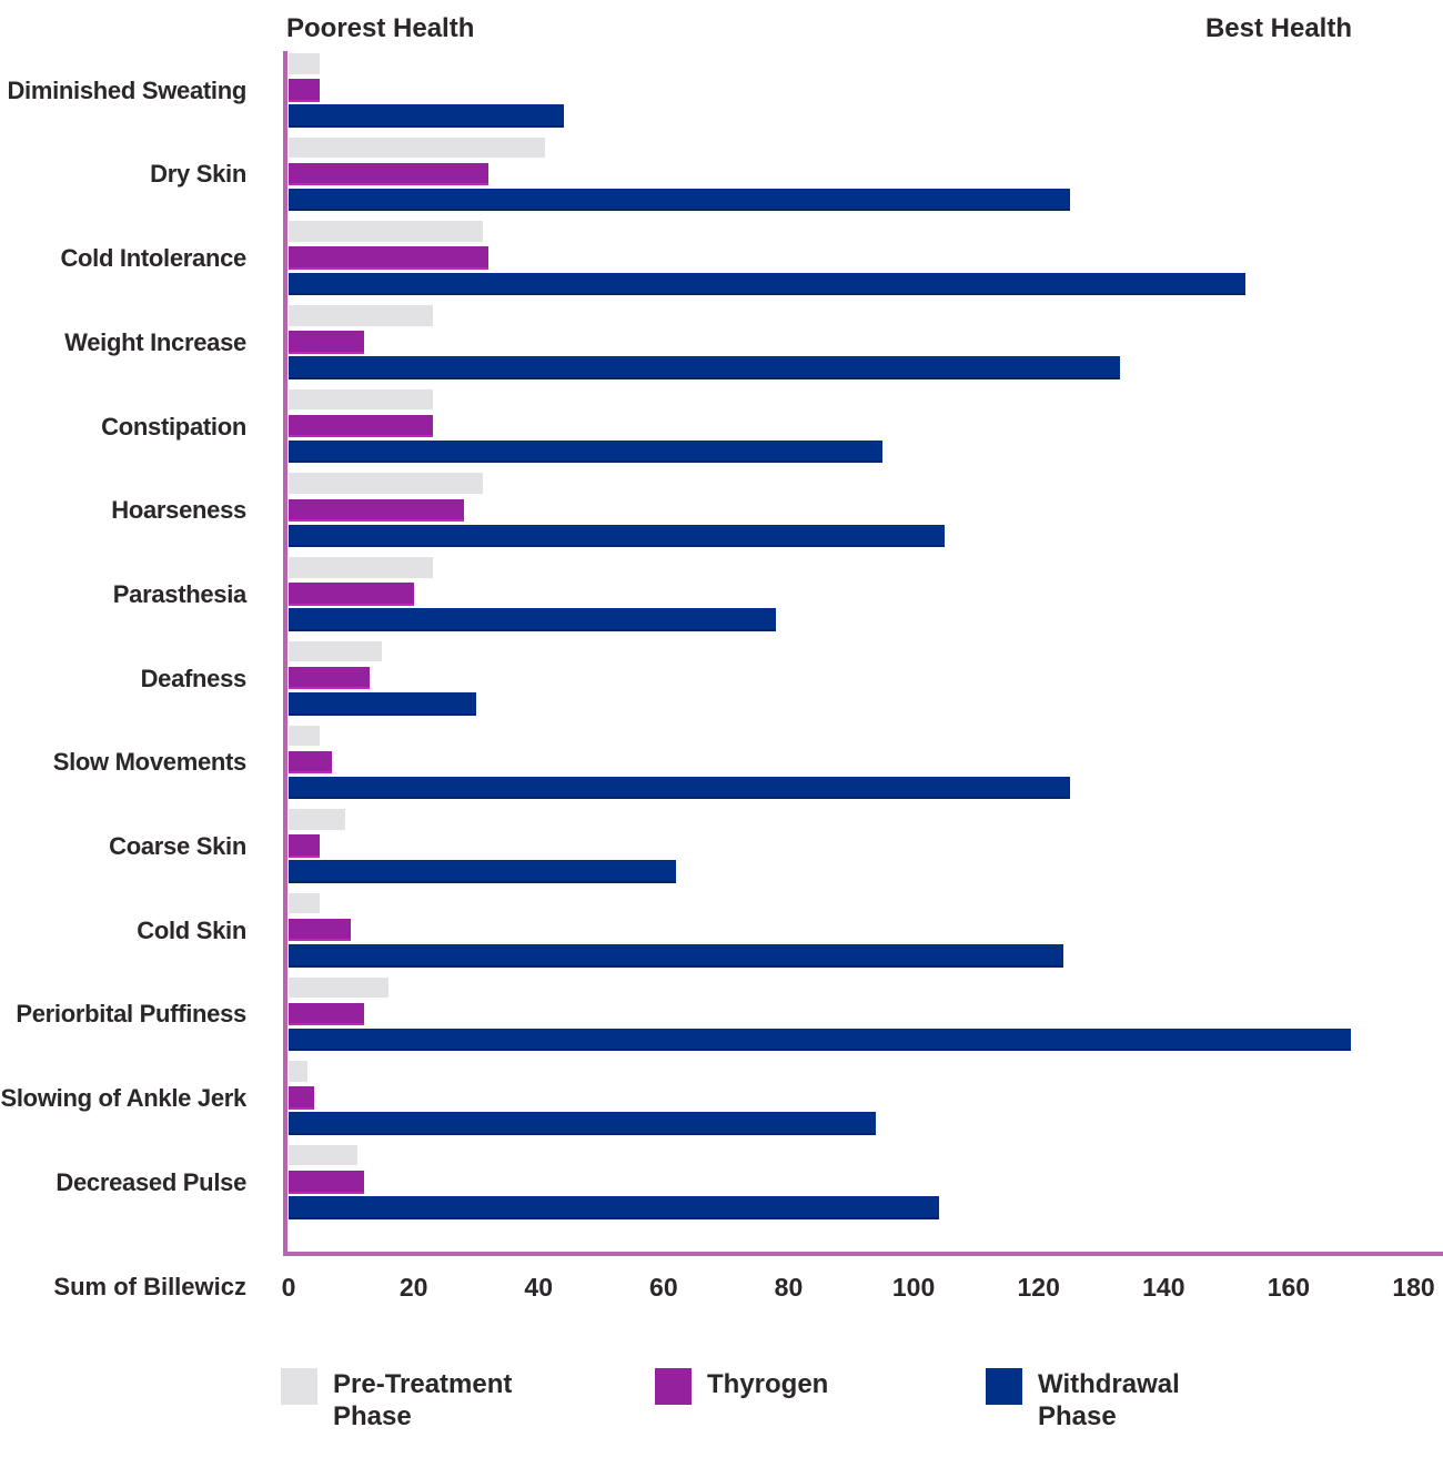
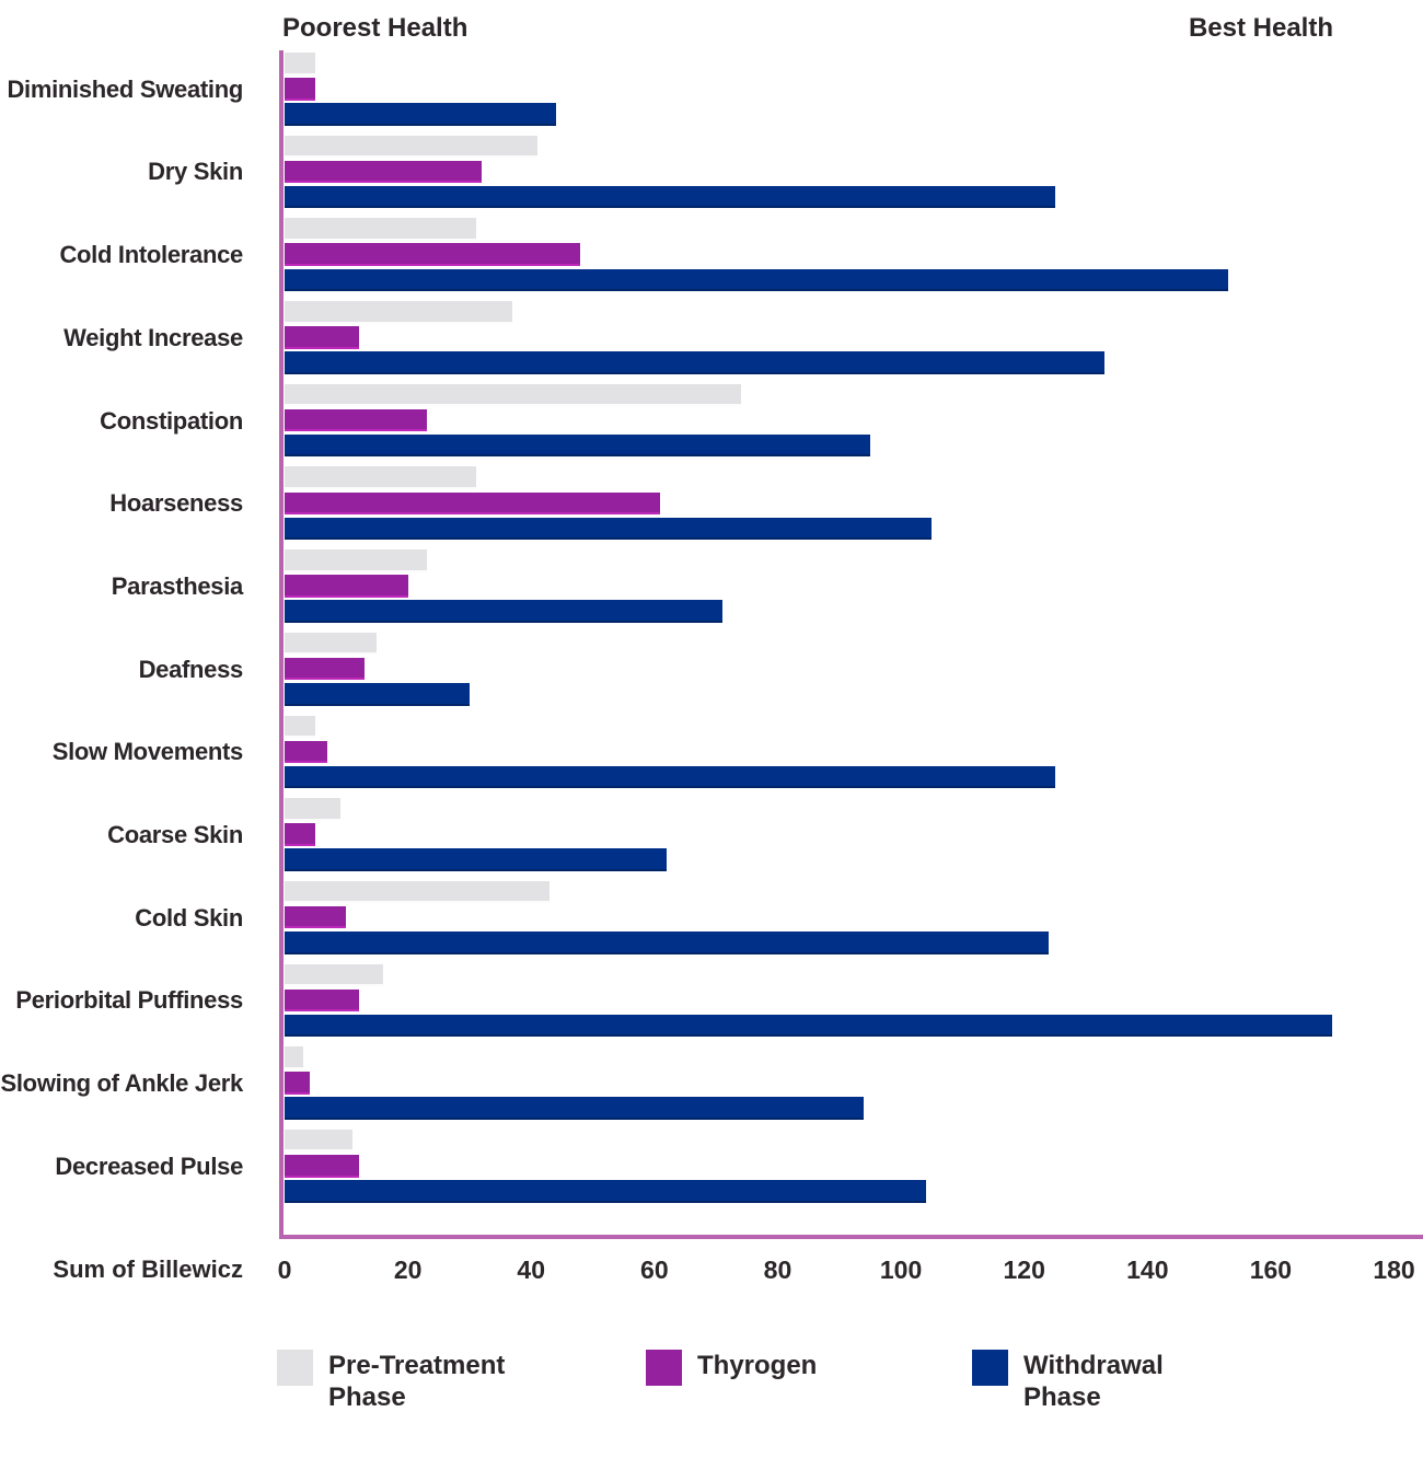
Thyrogen/Cold Intolerance: 32 -> 48
Pre-Treatment Phase/Weight Increase: 23 -> 37
Pre-Treatment Phase/Constipation: 23 -> 74
Thyrogen/Hoarseness: 28 -> 61
Withdrawal Phase/Parasthesia: 78 -> 71
Pre-Treatment Phase/Cold Skin: 5 -> 43
